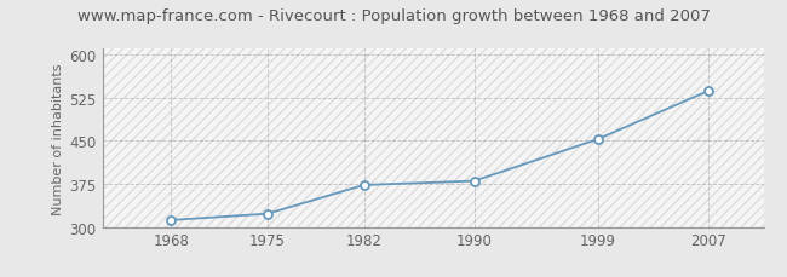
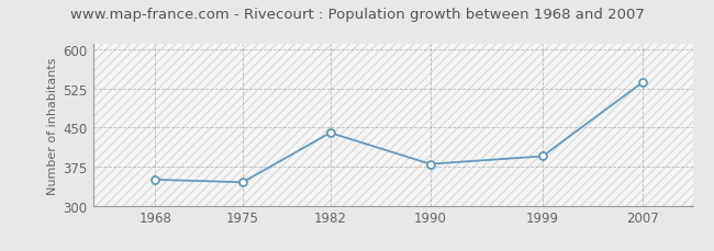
1968: 312 -> 350
1975: 323 -> 345
1982: 373 -> 440
1999: 453 -> 395
